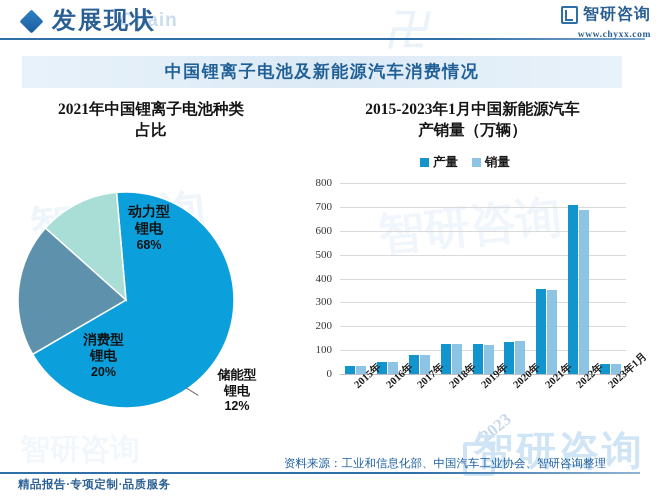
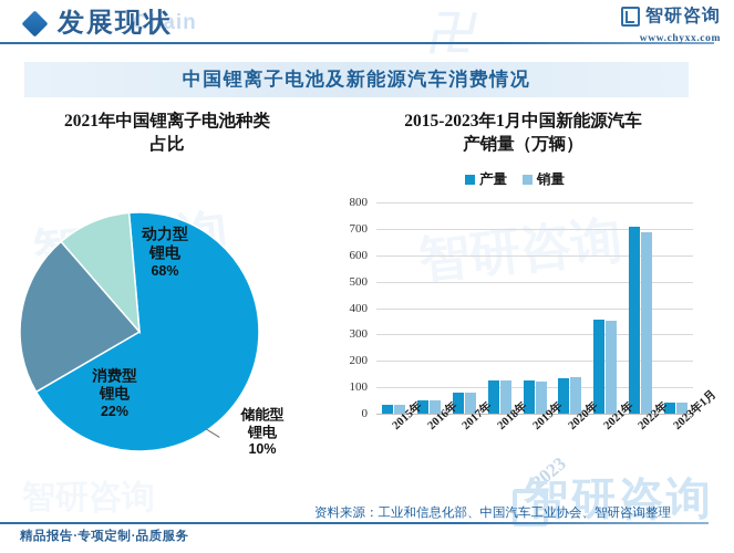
2021年中国锂离子电池种类占比/消费型锂电: 20% -> 22%
2021年中国锂离子电池种类占比/储能型锂电: 12% -> 10%
